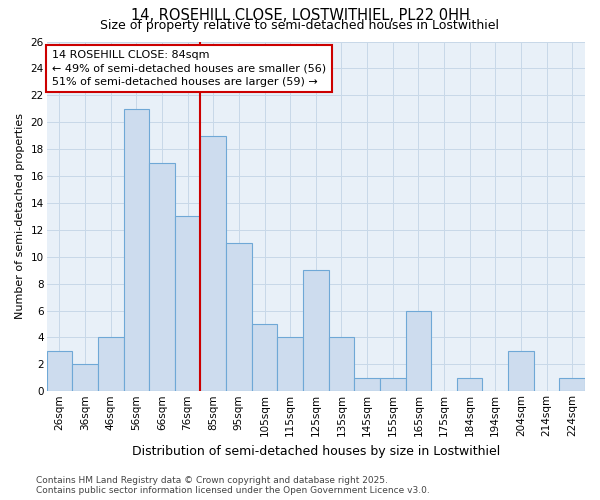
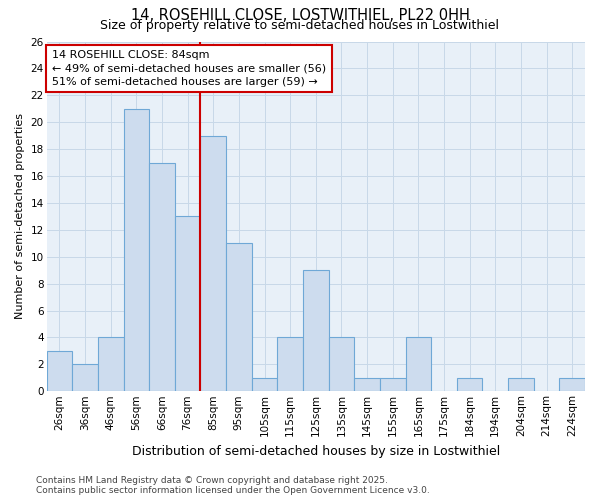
105sqm: 5 -> 1
165sqm: 6 -> 4
204sqm: 3 -> 1
